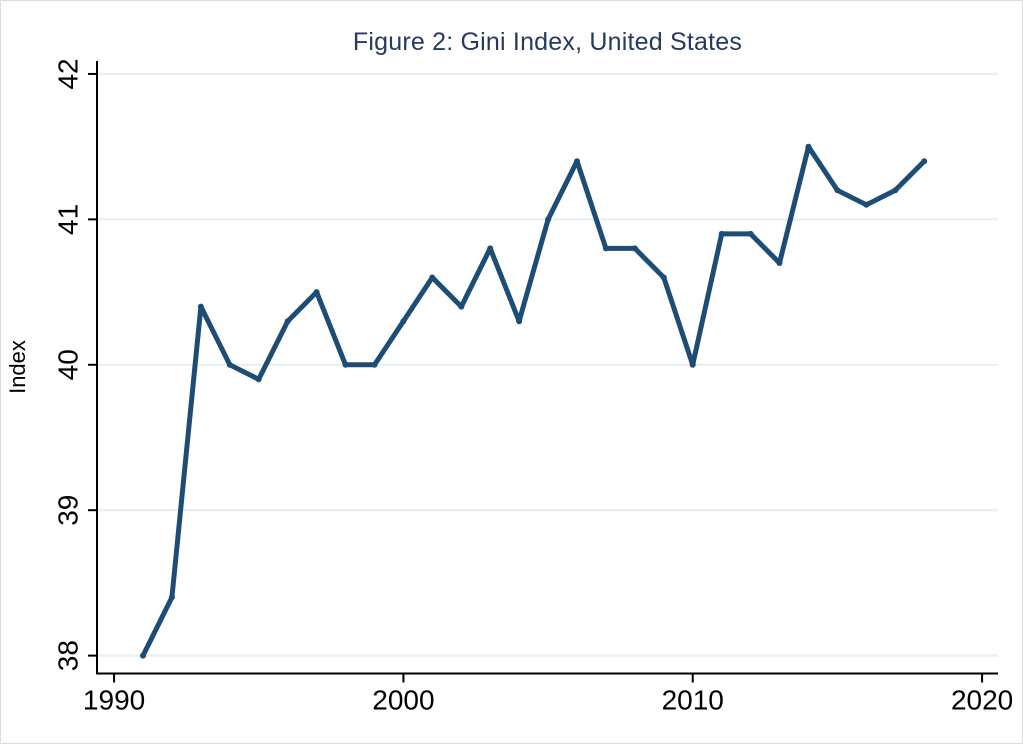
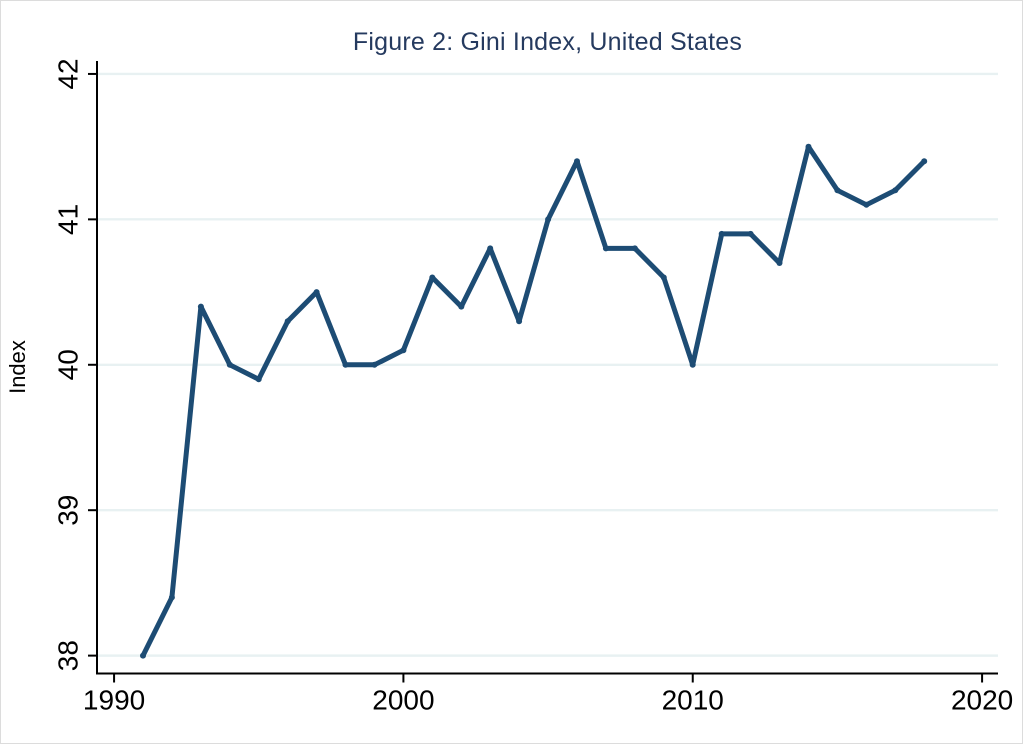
2000: 40.3 -> 40.1
